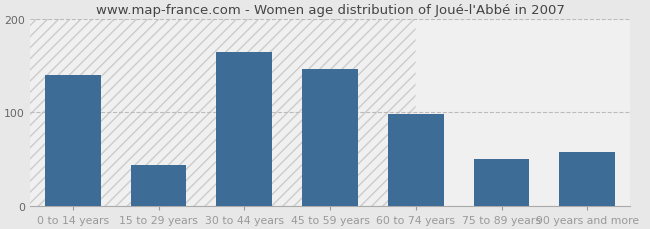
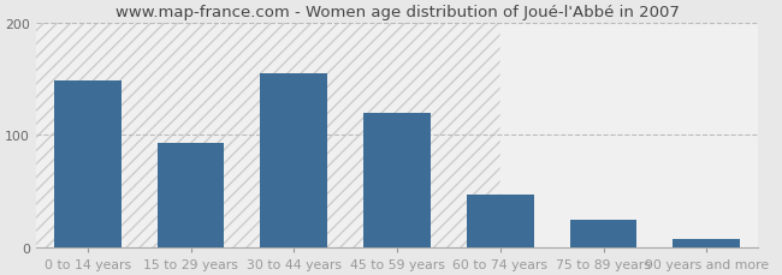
0 to 14 years: 140 -> 148
15 to 29 years: 44 -> 93
30 to 44 years: 164 -> 155
45 to 59 years: 146 -> 120
60 to 74 years: 98 -> 47
75 to 89 years: 50 -> 24
90 years and more: 58 -> 7
